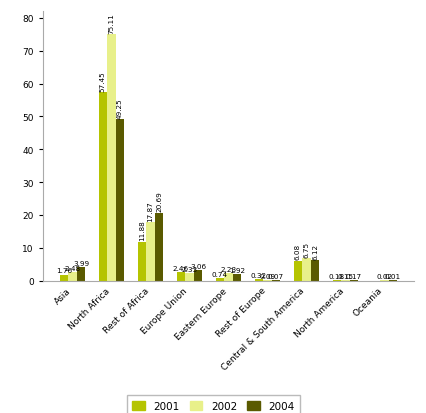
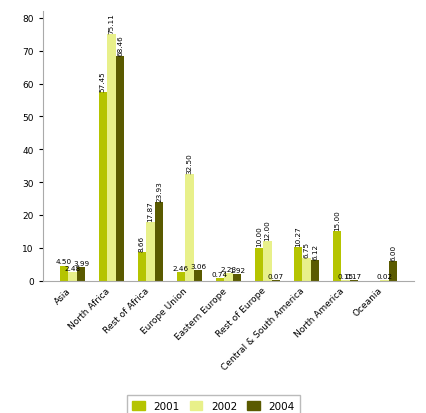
2001/Asia: 1.8 -> 4.5
2004/North Africa: 49.25 -> 68.46
2001/Rest of Africa: 11.88 -> 8.66
2004/Rest of Africa: 20.69 -> 23.93
2002/Europe Union: 2.3 -> 32.5
2001/Rest of Europe: 0.3 -> 10.0
2002/Rest of Europe: 0.1 -> 12.0
2001/Central & South America: 6.08 -> 10.27
2001/North America: 0.2 -> 15.0
2004/Oceania: 0.0 -> 6.0
